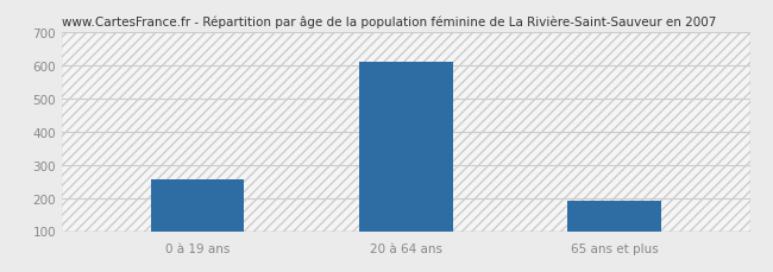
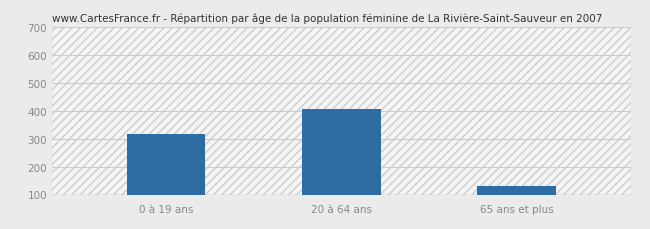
0 à 19 ans: 255 -> 315
20 à 64 ans: 610 -> 405
65 ans et plus: 192 -> 130
